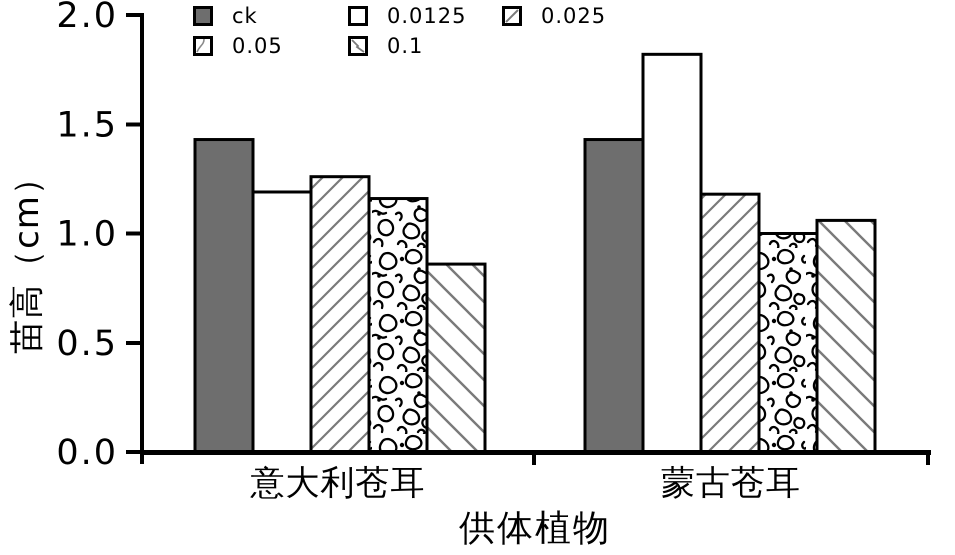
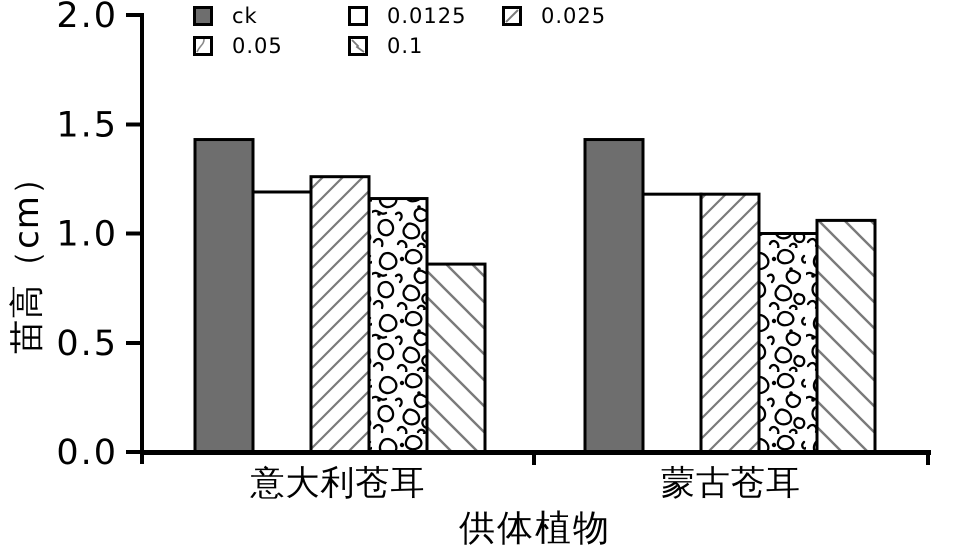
0.0125/蒙古苍耳: 1.82 -> 1.18
